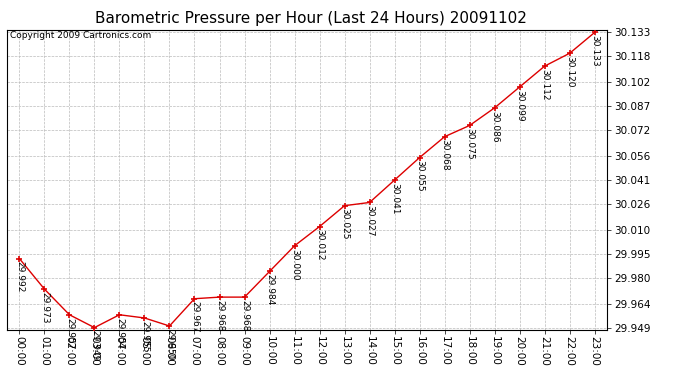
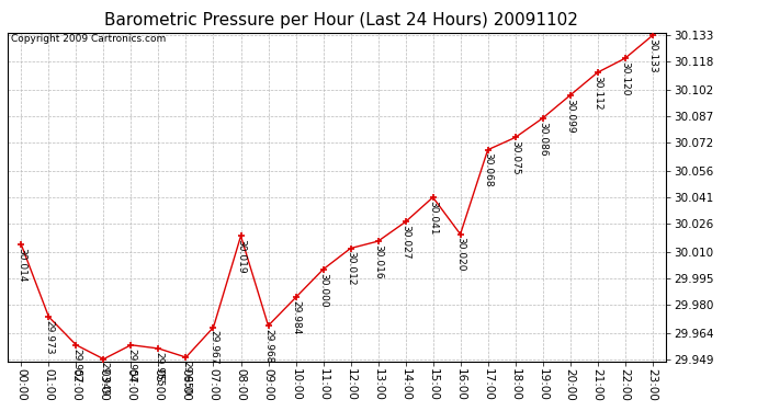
00:00: 29.992 -> 30.014
08:00: 29.968 -> 30.019
13:00: 30.025 -> 30.016
16:00: 30.055 -> 30.020
